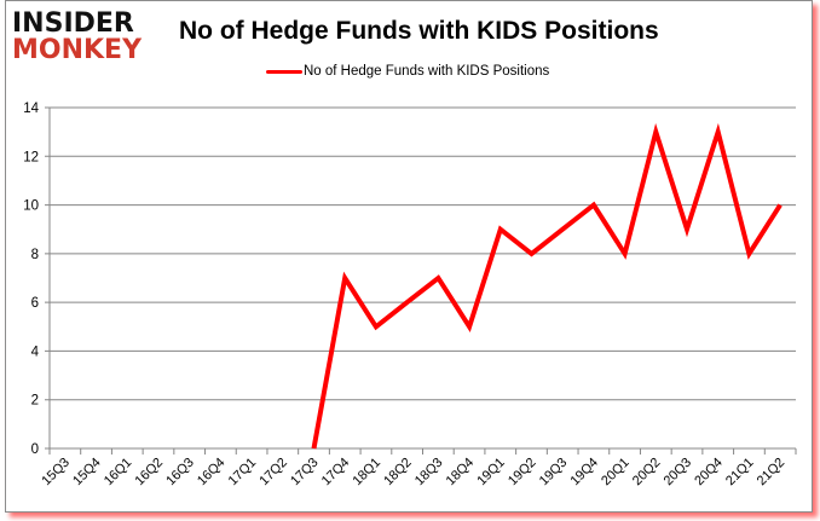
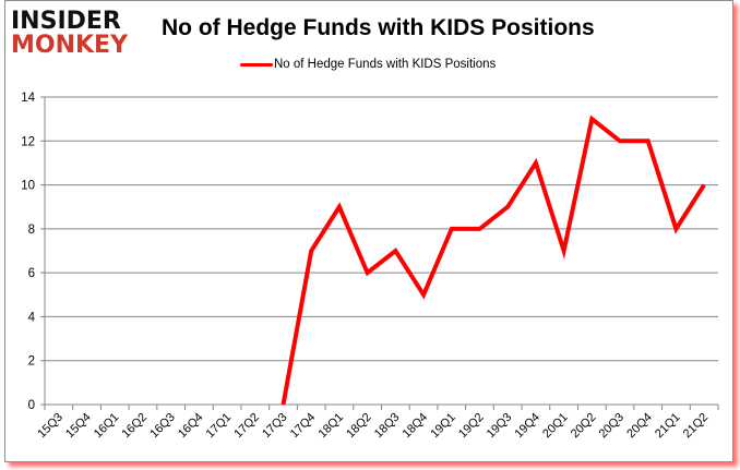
18Q1: 5 -> 9
19Q1: 9 -> 8
19Q4: 10 -> 11
20Q1: 8 -> 7
20Q3: 9 -> 12
20Q4: 13 -> 12
